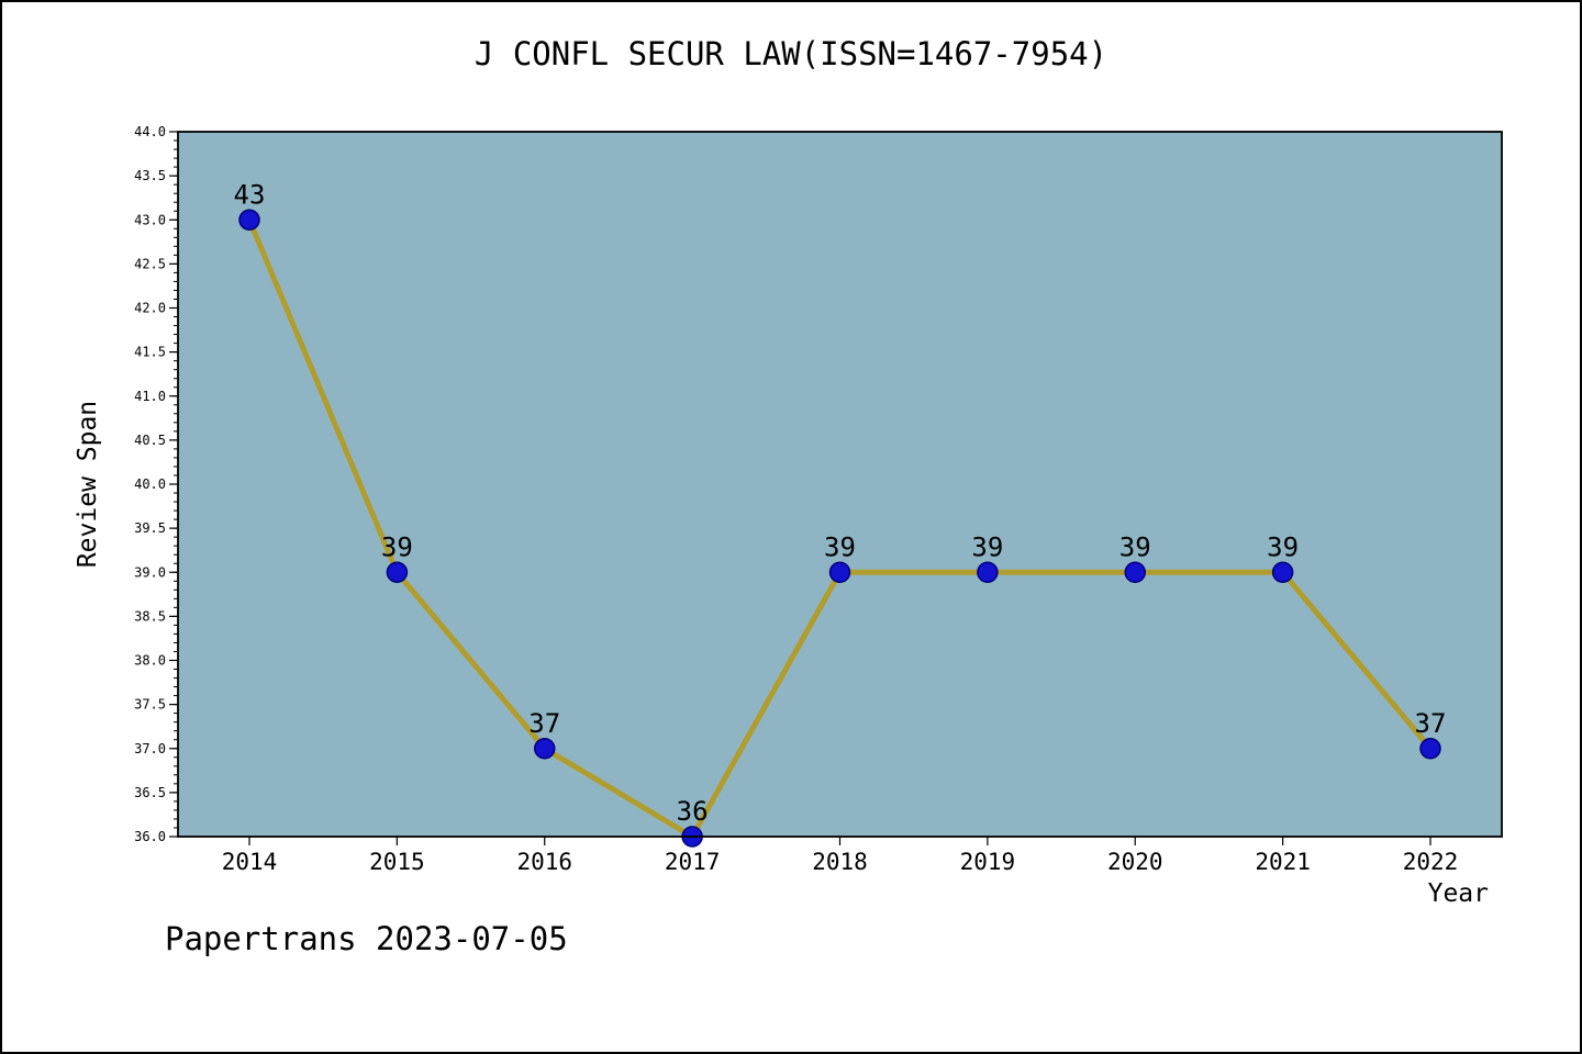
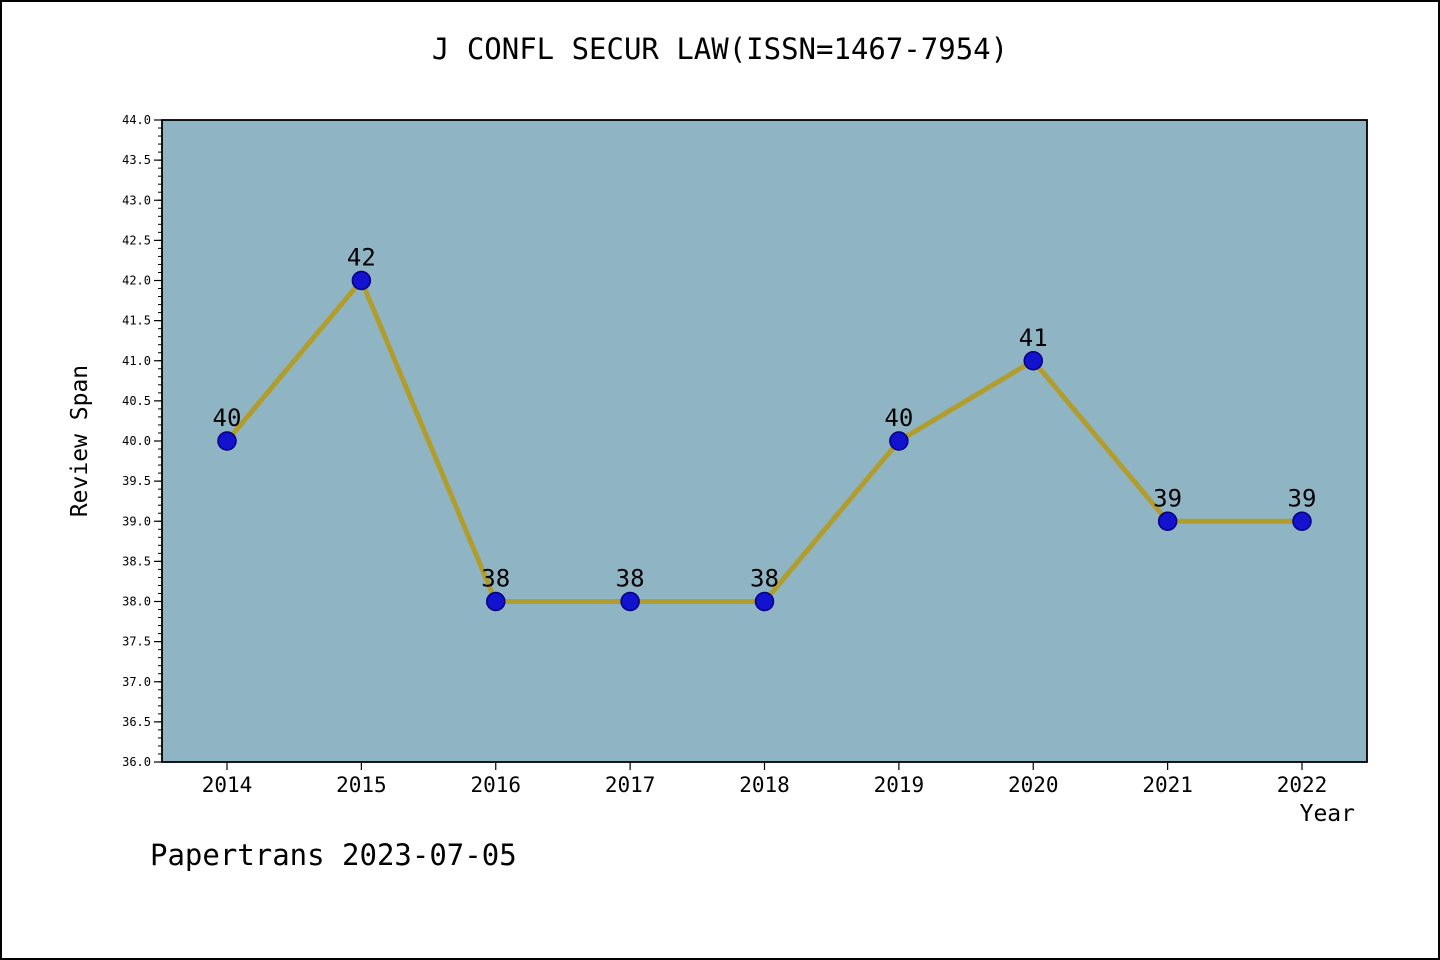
2014: 43 -> 40
2015: 39 -> 42
2016: 37 -> 38
2017: 36 -> 38
2018: 39 -> 38
2019: 39 -> 40
2020: 39 -> 41
2022: 37 -> 39
